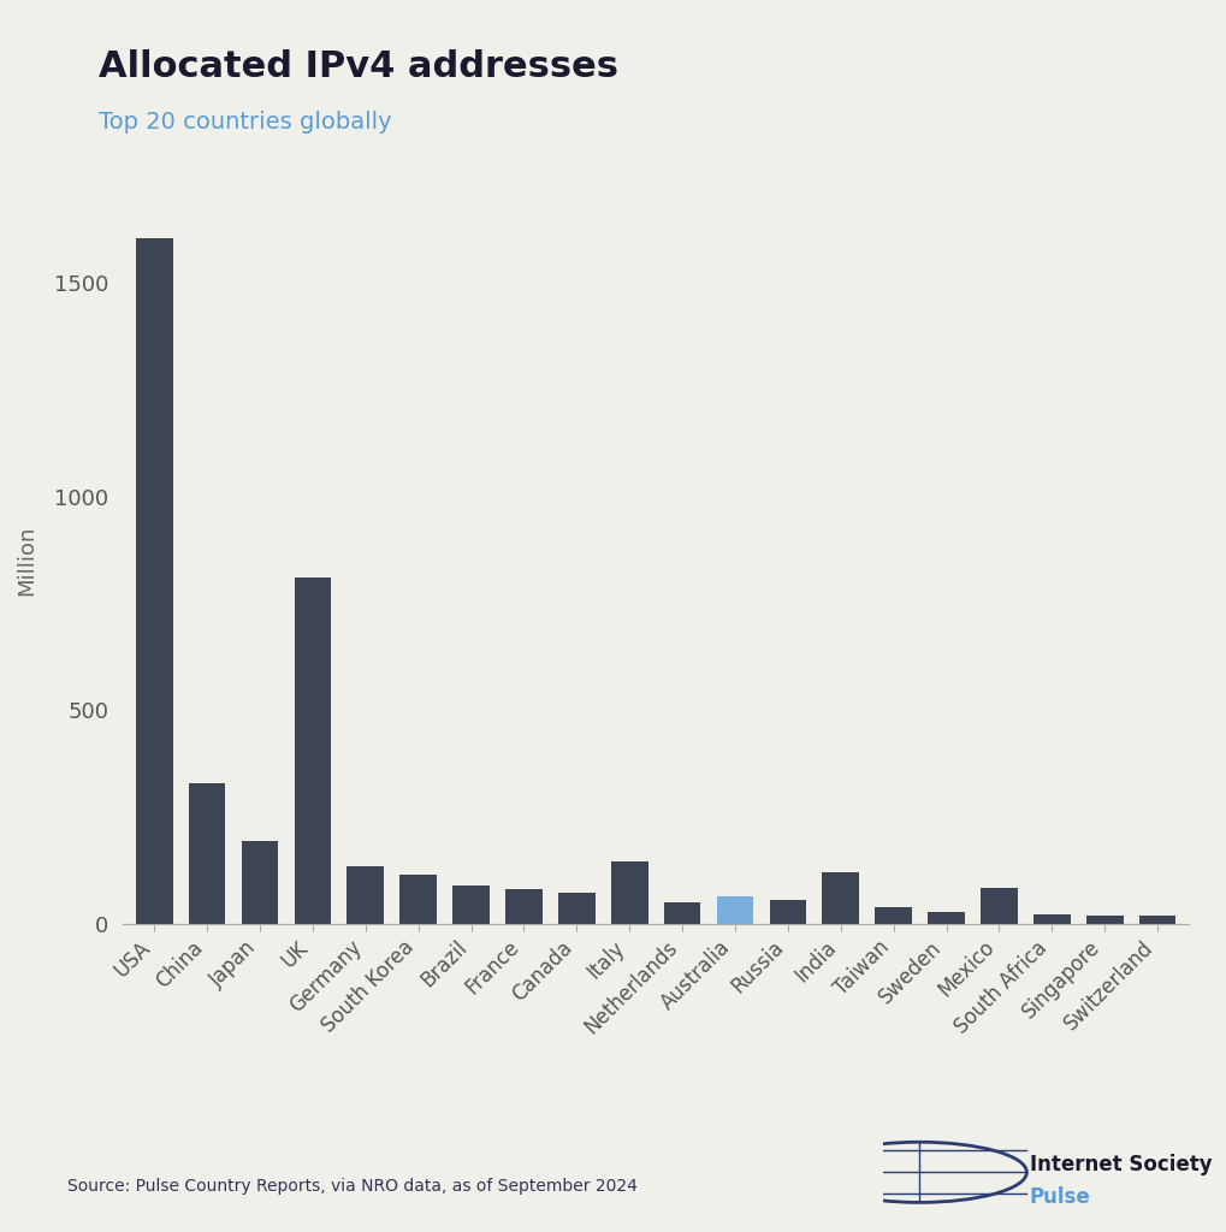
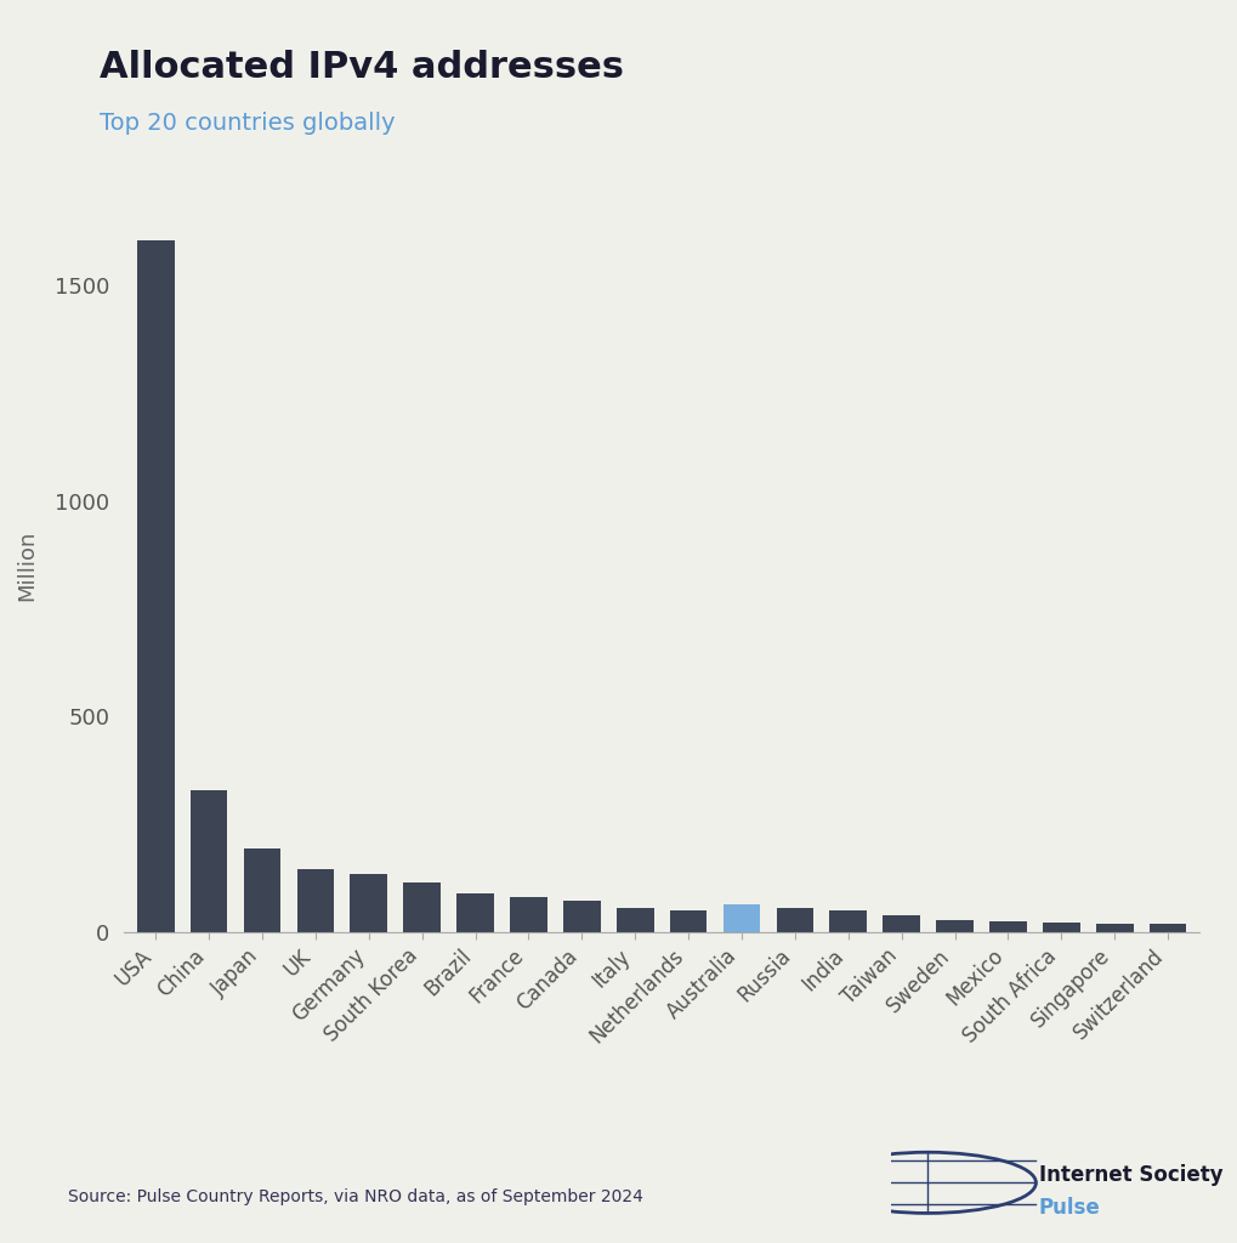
UK: 810 -> 145
Italy: 145 -> 55
India: 120 -> 50
Mexico: 85 -> 25
